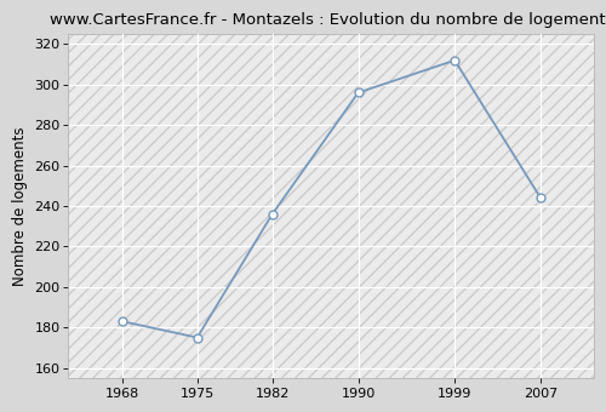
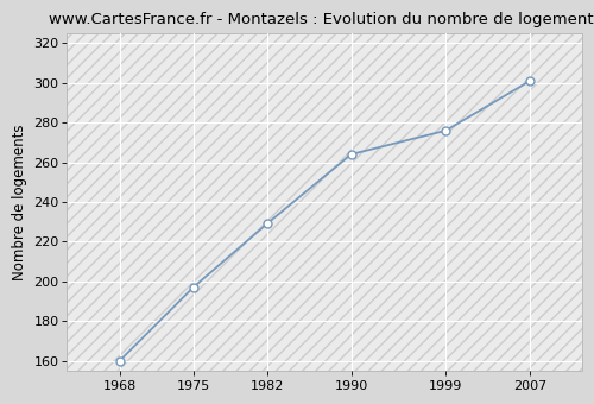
1968: 183 -> 160
1975: 175 -> 197
1982: 236 -> 229
1990: 296 -> 264
1999: 312 -> 276
2007: 244 -> 301
